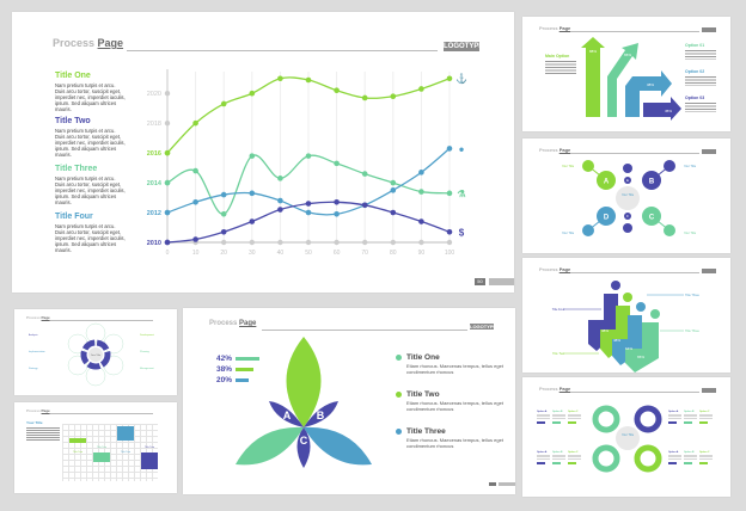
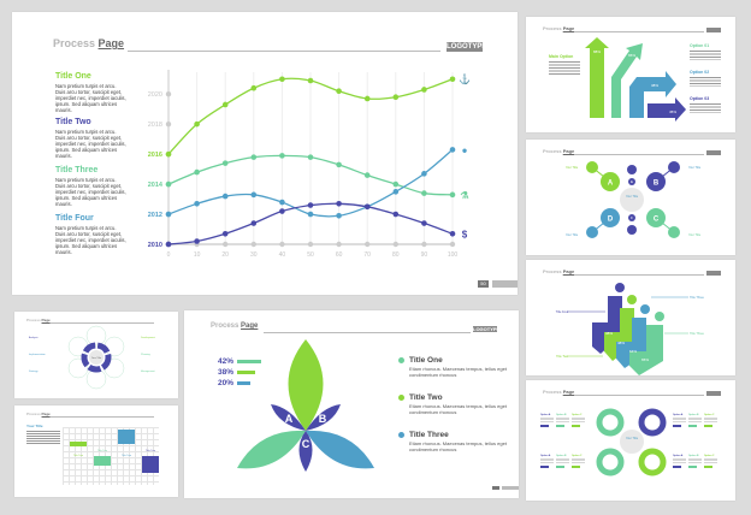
Title Three/20: 2011.9 -> 2015.4
Title One/30: 2020.0 -> 2020.4
Title Three/40: 2014.3 -> 2015.9
